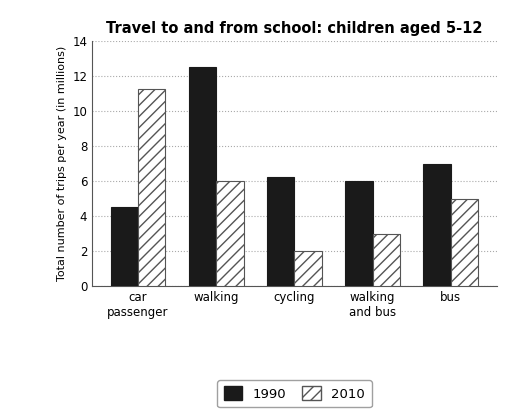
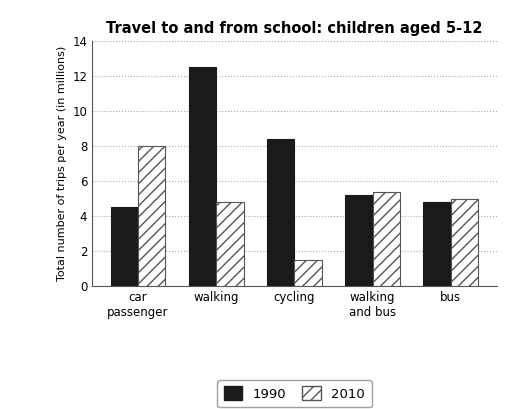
2010/car passenger: 11.2 -> 8.0
2010/walking: 6.0 -> 4.8
1990/cycling: 6.2 -> 8.4
2010/cycling: 2.0 -> 1.5
1990/walking and bus: 6.0 -> 5.2
2010/walking and bus: 3.0 -> 5.4
1990/bus: 7.0 -> 4.8
